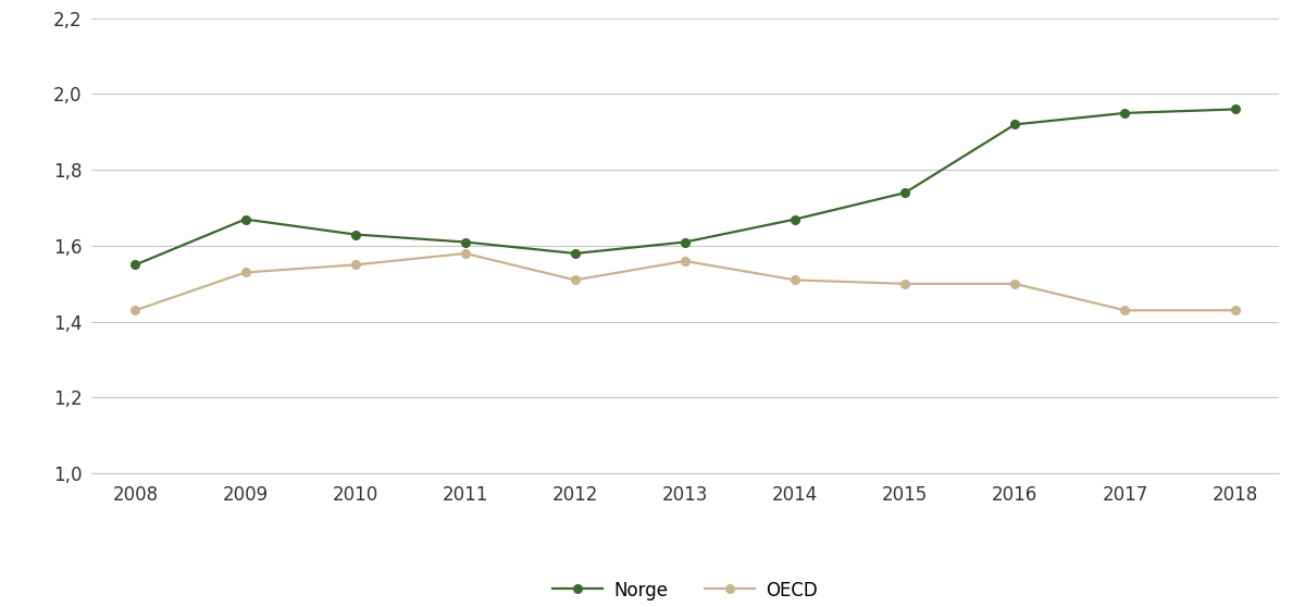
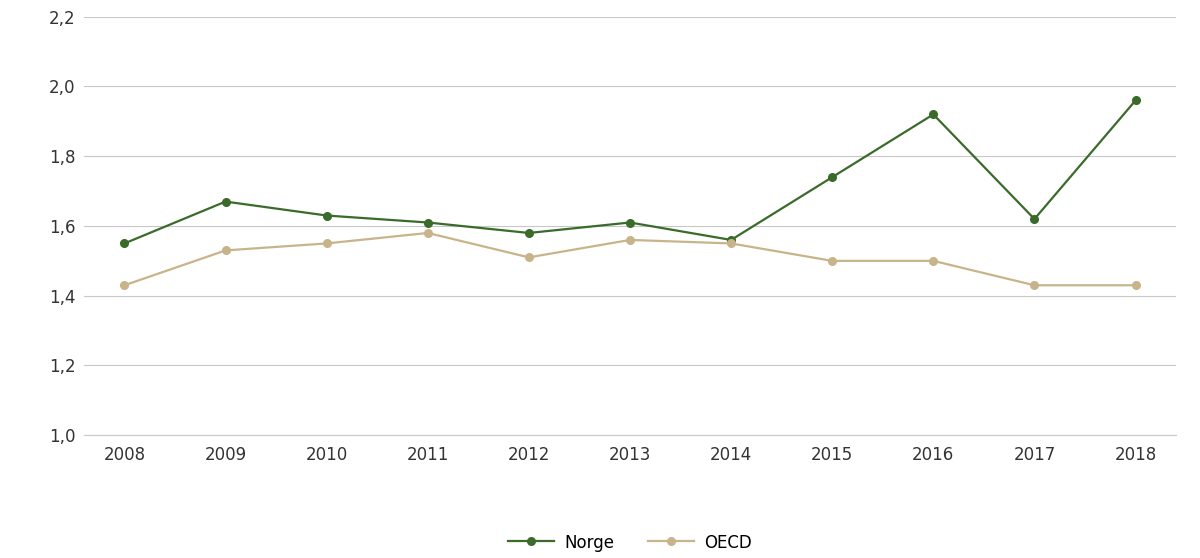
Norge/2014: 1,67 -> 1,56
OECD/2014: 1,51 -> 1,55
Norge/2017: 1,95 -> 1,62
